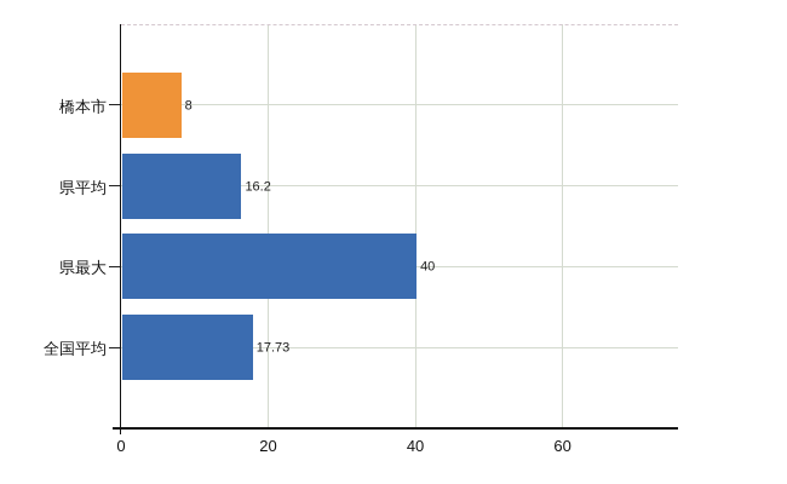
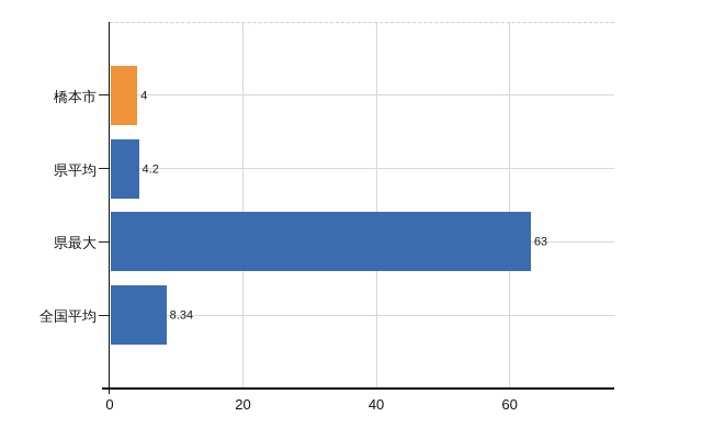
橋本市: 8 -> 4
県平均: 16.2 -> 4.2
県最大: 40 -> 63
全国平均: 17.73 -> 8.34
